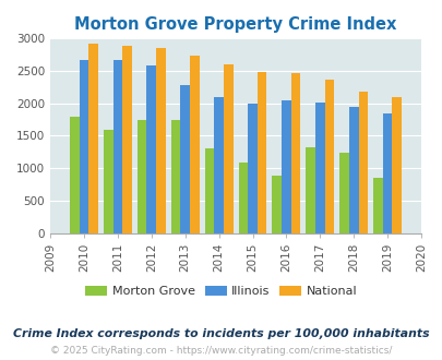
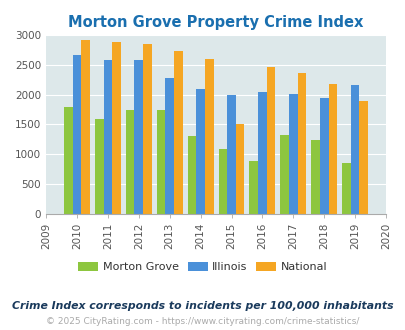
Illinois/2011: 2670 -> 2580
National/2015: 2490 -> 1500
Illinois/2019: 1850 -> 2160
National/2019: 2090 -> 1900
